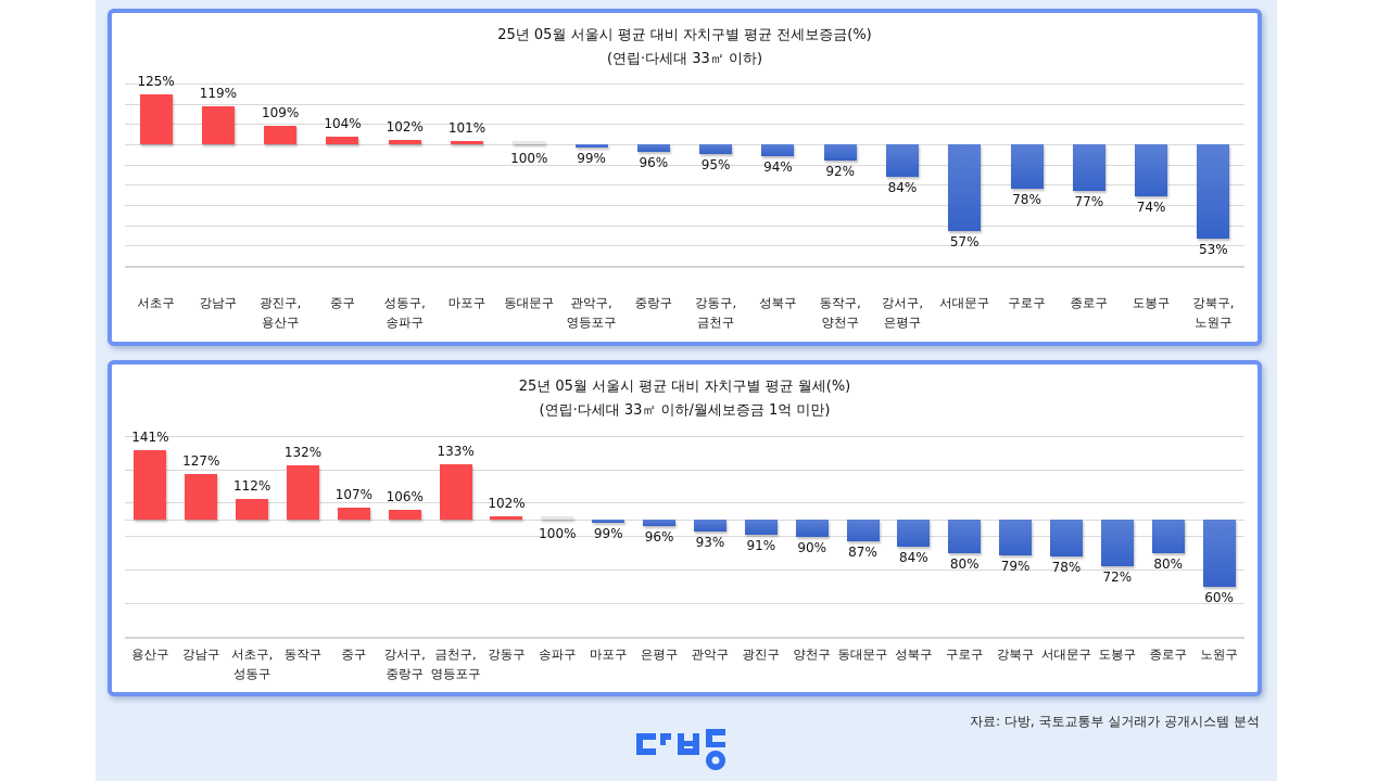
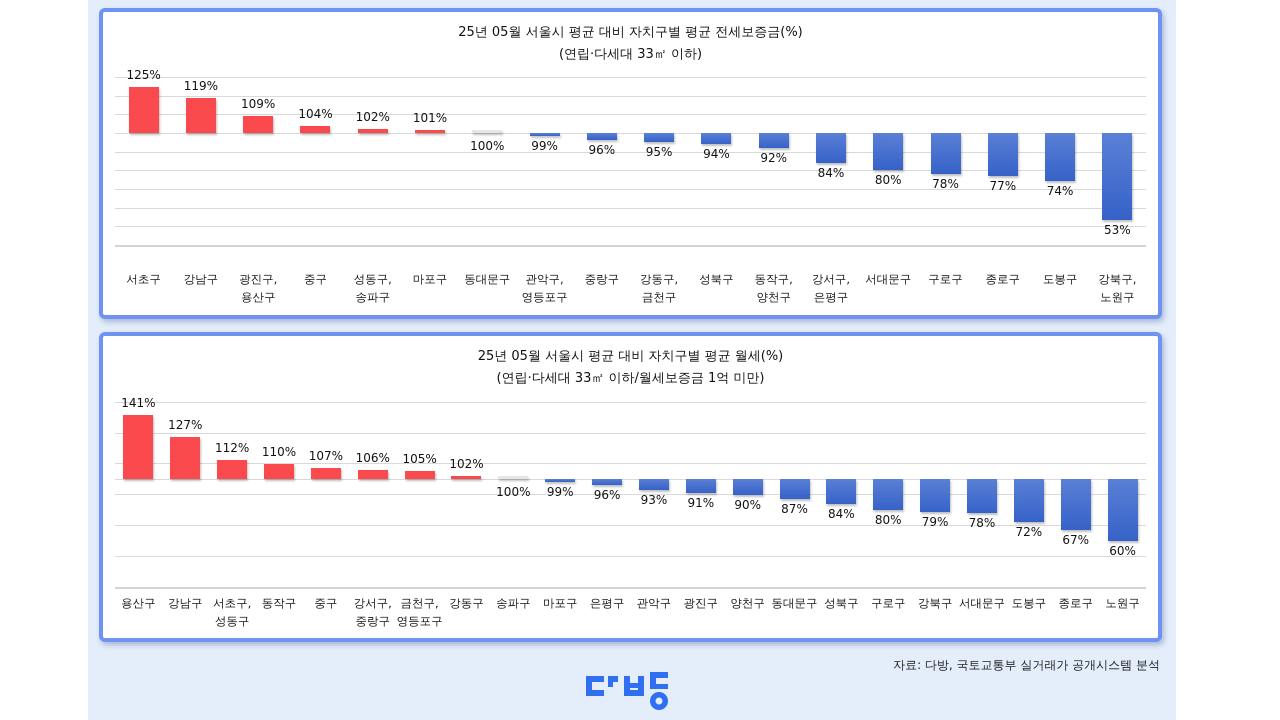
25년 05월 서울시 평균 대비 자치구별 평균 전세보증금(%)/서대문구: 57% -> 80%
25년 05월 서울시 평균 대비 자치구별 평균 월세(%)/동작구: 132% -> 110%
25년 05월 서울시 평균 대비 자치구별 평균 월세(%)/금천구, 영등포구: 133% -> 105%
25년 05월 서울시 평균 대비 자치구별 평균 월세(%)/종로구: 80% -> 67%
